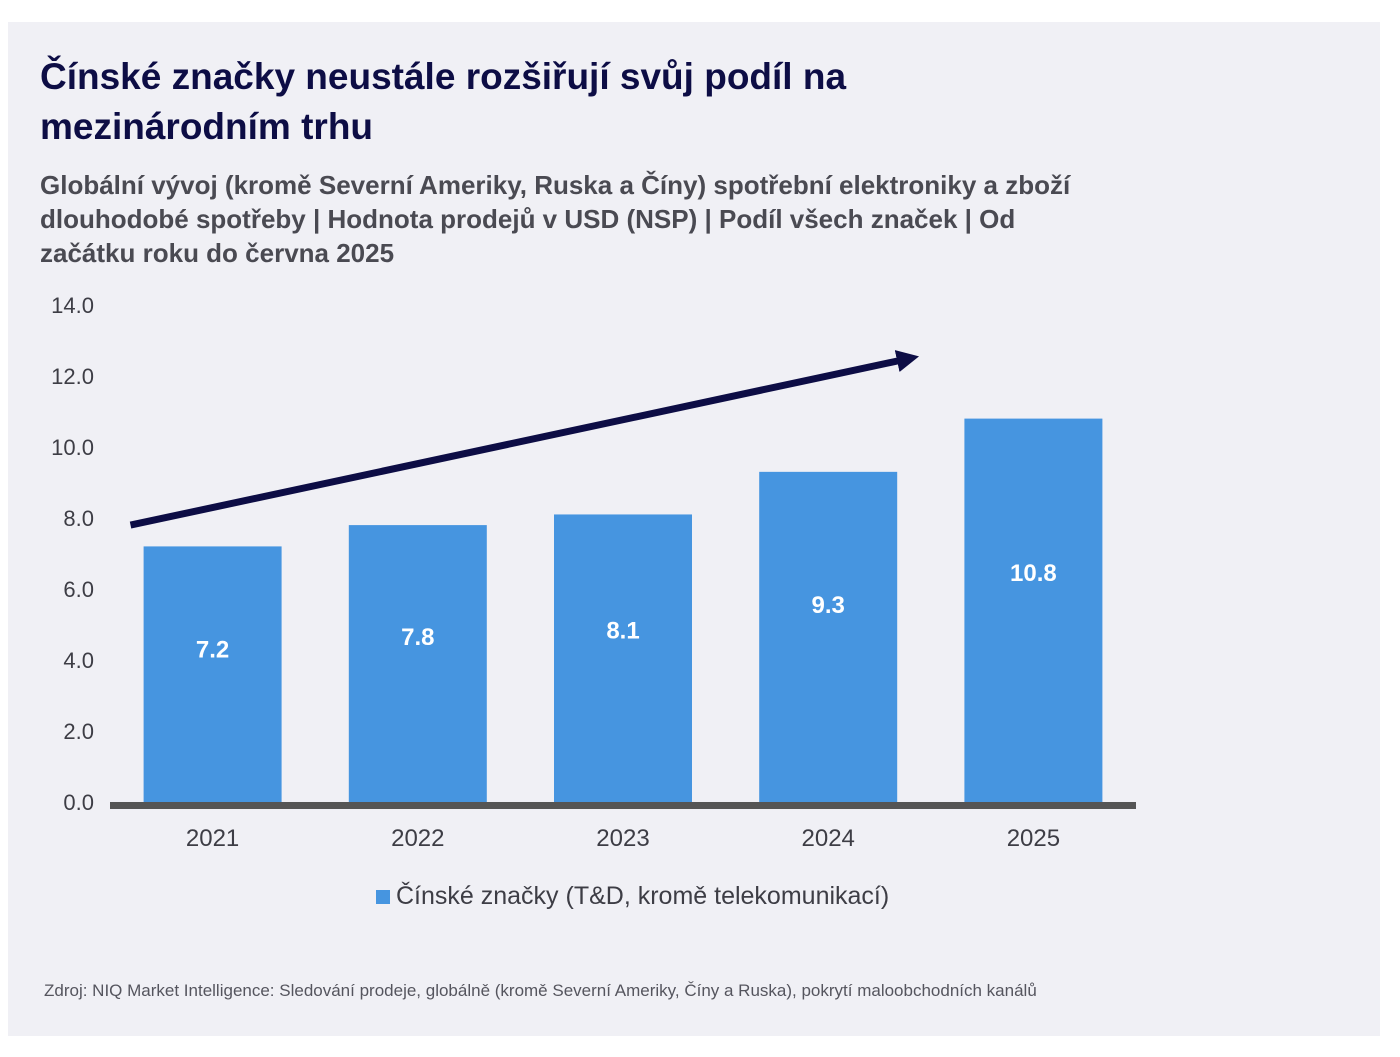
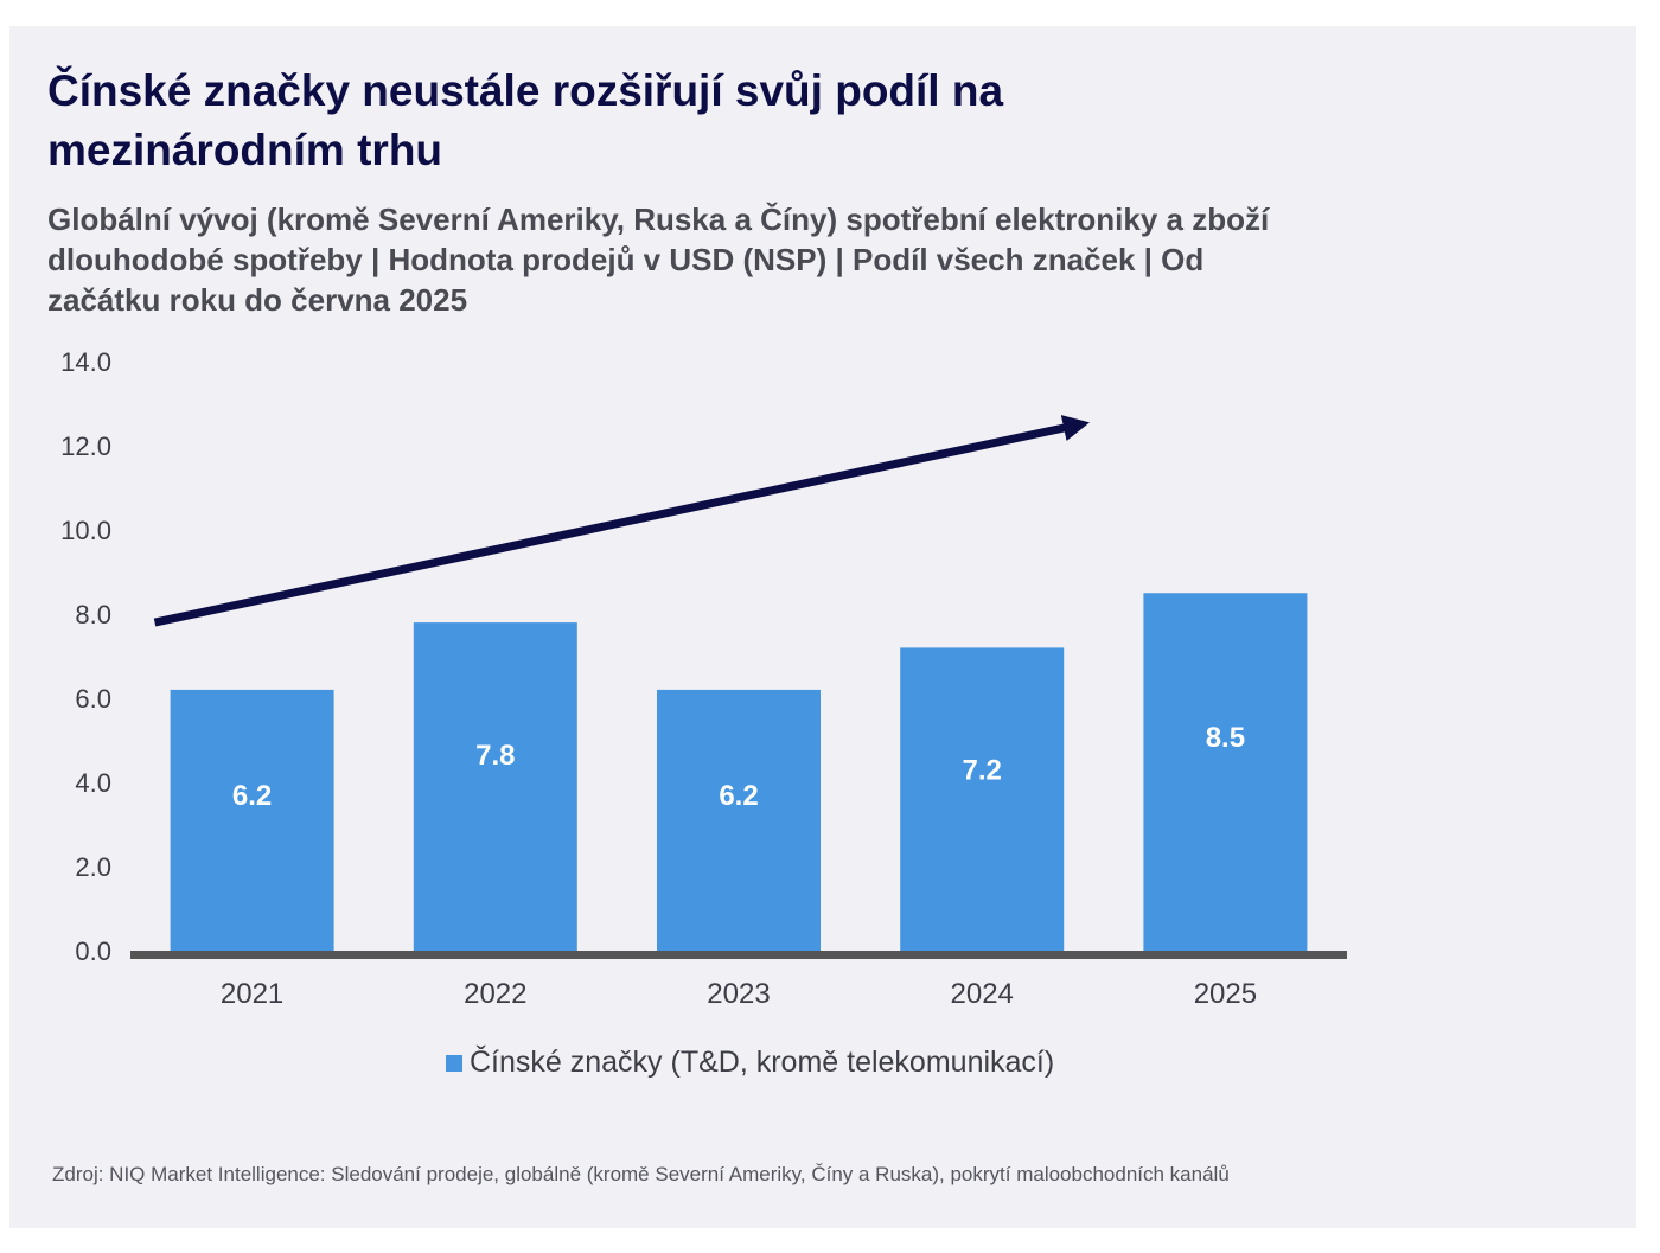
2021: 7.2 -> 6.2
2023: 8.1 -> 6.2
2024: 9.3 -> 7.2
2025: 10.8 -> 8.5
